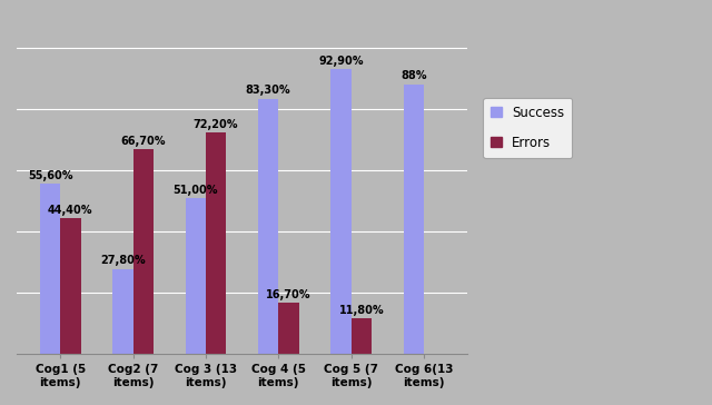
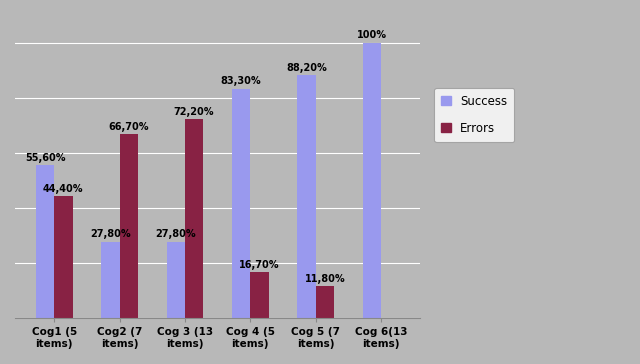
Success/Cog 3 (13 items): 51,00% -> 27,80%
Success/Cog 5 (7 items): 92,90% -> 88,20%
Success/Cog 6(13 items): 88% -> 100%
